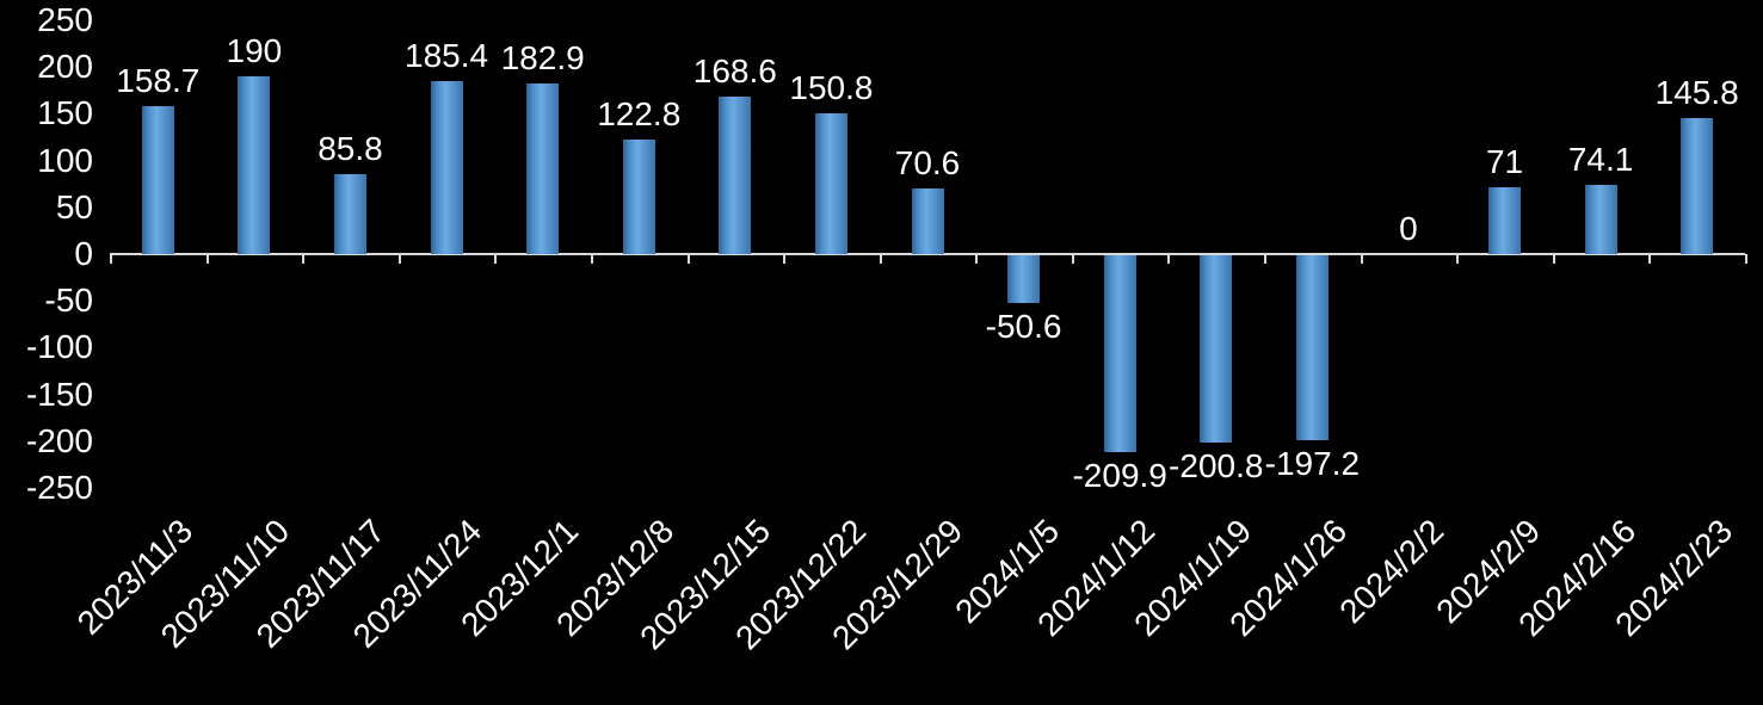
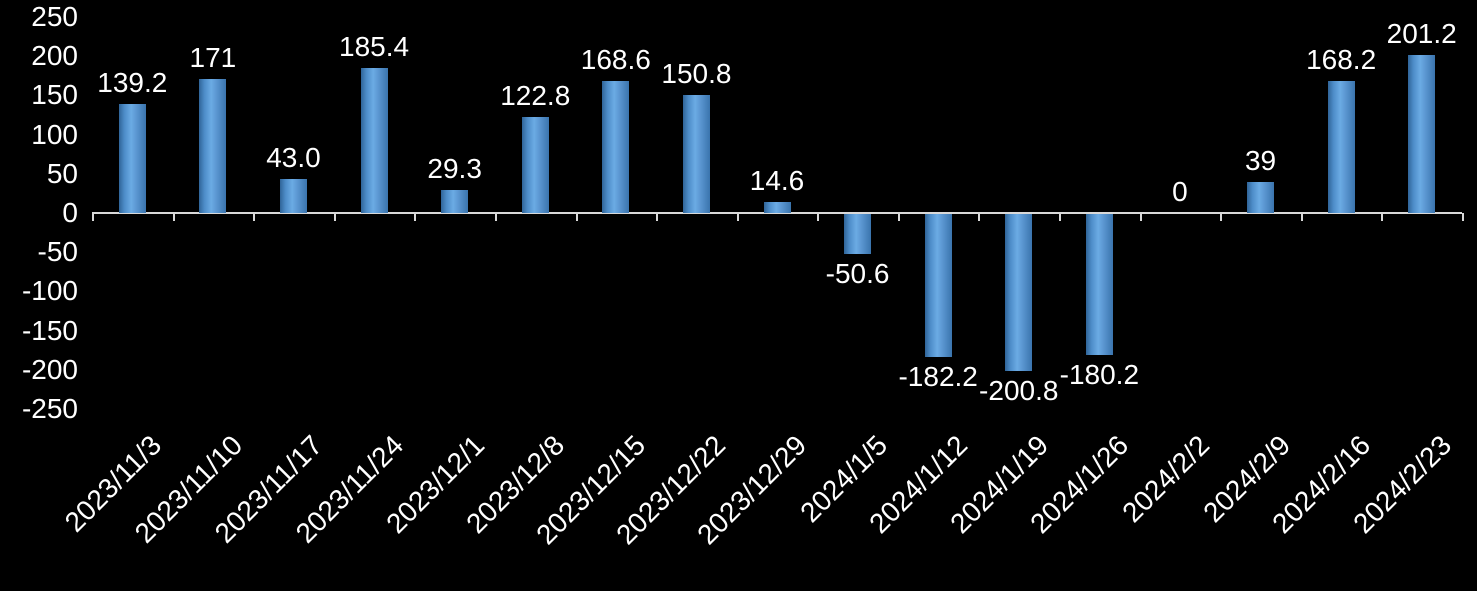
2023/11/3: 158.7 -> 139.2
2023/11/10: 190 -> 171
2023/11/17: 85.8 -> 43.0
2023/12/1: 182.9 -> 29.3
2023/12/29: 70.6 -> 14.6
2024/1/12: -209.9 -> -182.2
2024/1/26: -197.2 -> -180.2
2024/2/9: 71 -> 39
2024/2/16: 74.1 -> 168.2
2024/2/23: 145.8 -> 201.2
